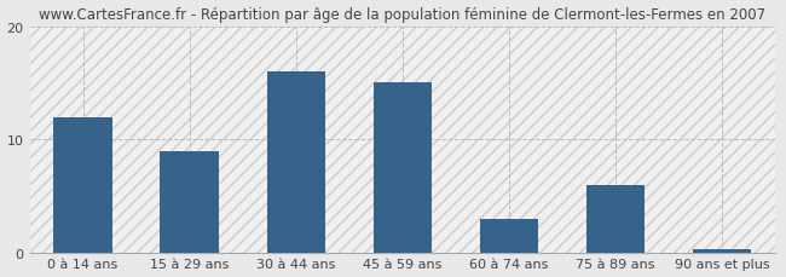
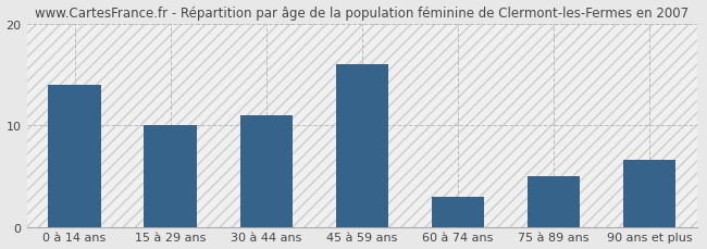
0 à 14 ans: 12.0 -> 14.0
15 à 29 ans: 9.0 -> 10.0
30 à 44 ans: 16.0 -> 11.0
45 à 59 ans: 15.0 -> 16.0
75 à 89 ans: 6.0 -> 5.0
90 ans et plus: 0.3 -> 6.6
